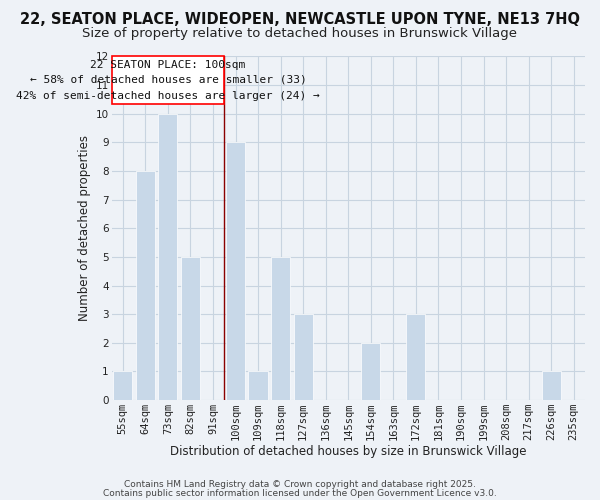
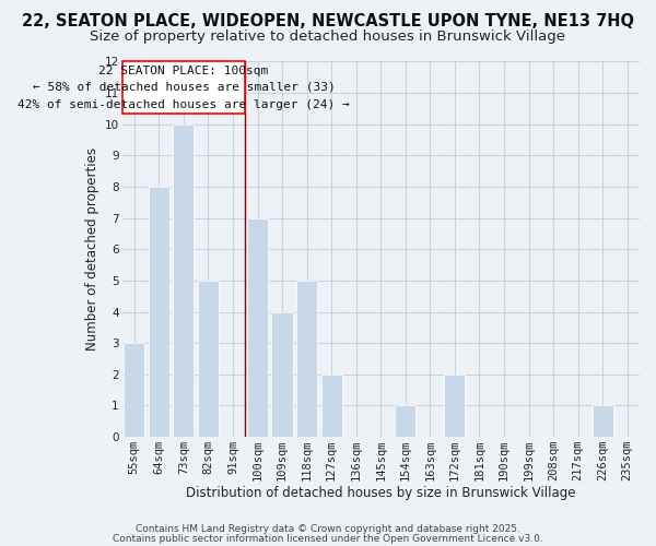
55sqm: 1 -> 3
100sqm: 9 -> 7
109sqm: 1 -> 4
127sqm: 3 -> 2
154sqm: 2 -> 1
172sqm: 3 -> 2
